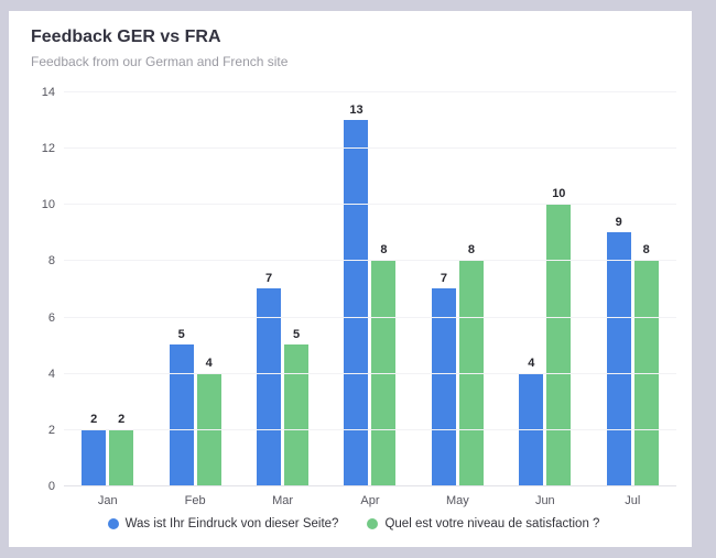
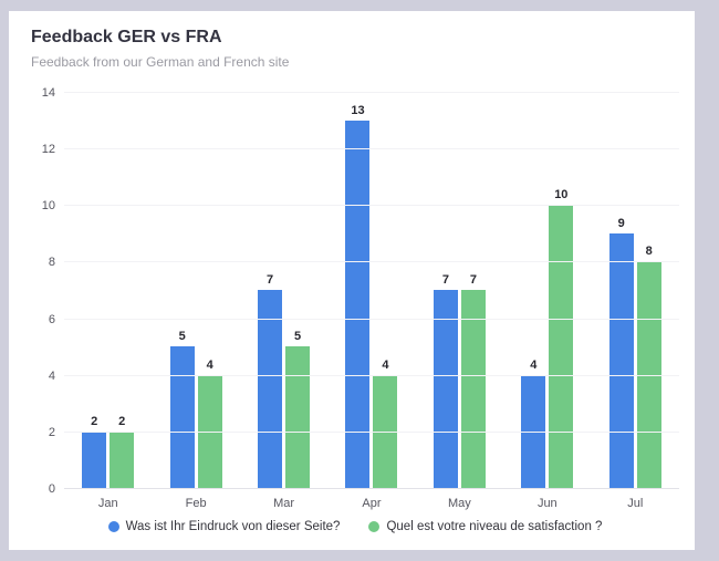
Quel est votre niveau de satisfaction ?/Apr: 8 -> 4
Quel est votre niveau de satisfaction ?/May: 8 -> 7
